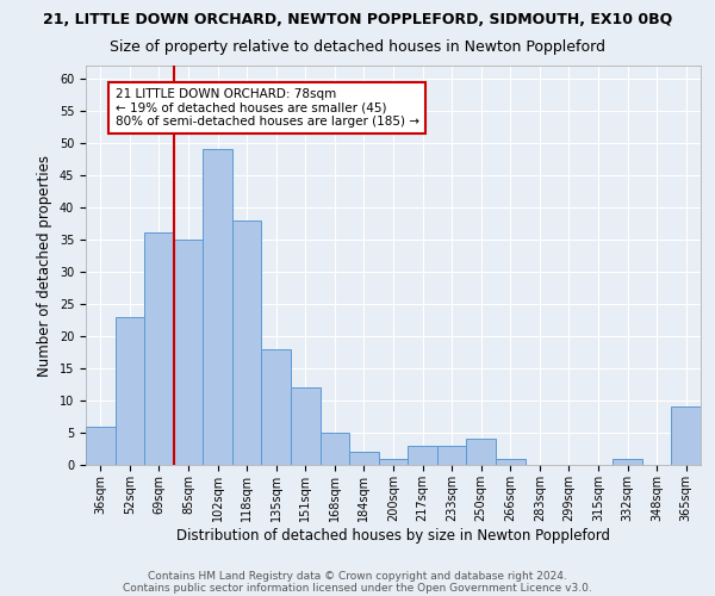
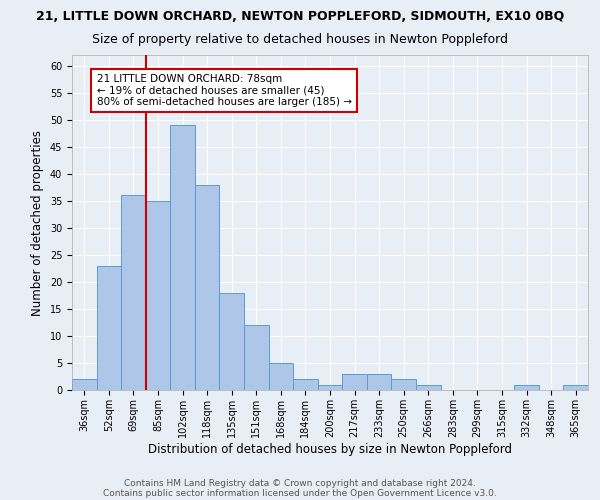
36sqm: 6 -> 2
250sqm: 4 -> 2
365sqm: 9 -> 1
